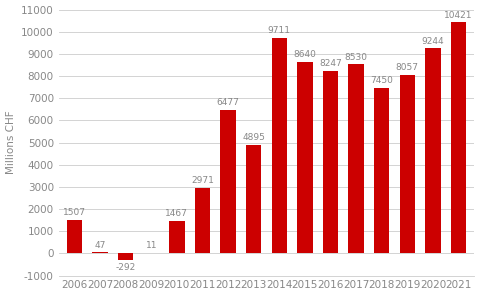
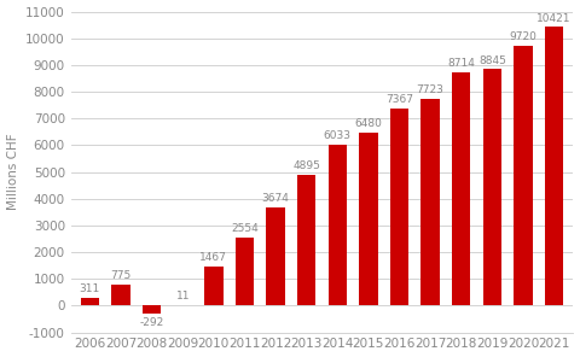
2006: 1507 -> 311
2007: 47 -> 775
2011: 2971 -> 2554
2012: 6477 -> 3674
2014: 9711 -> 6033
2015: 8640 -> 6480
2016: 8247 -> 7367
2017: 8530 -> 7723
2018: 7450 -> 8714
2019: 8057 -> 8845
2020: 9244 -> 9720
